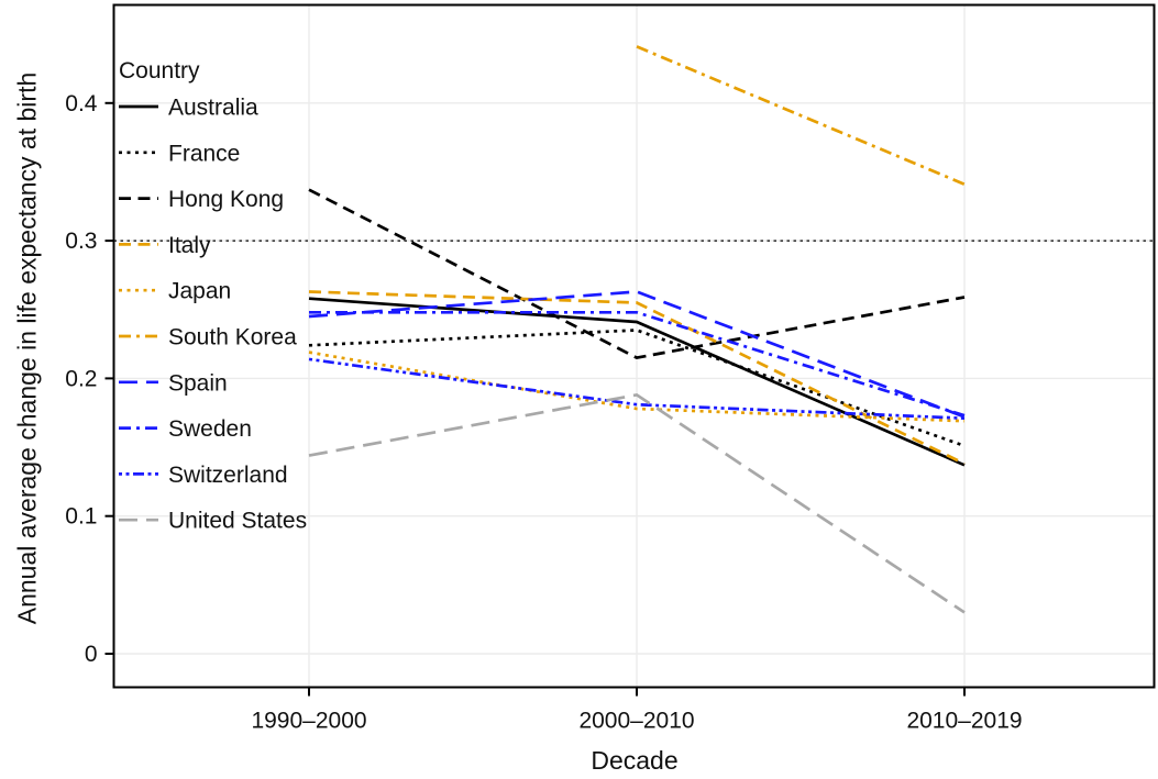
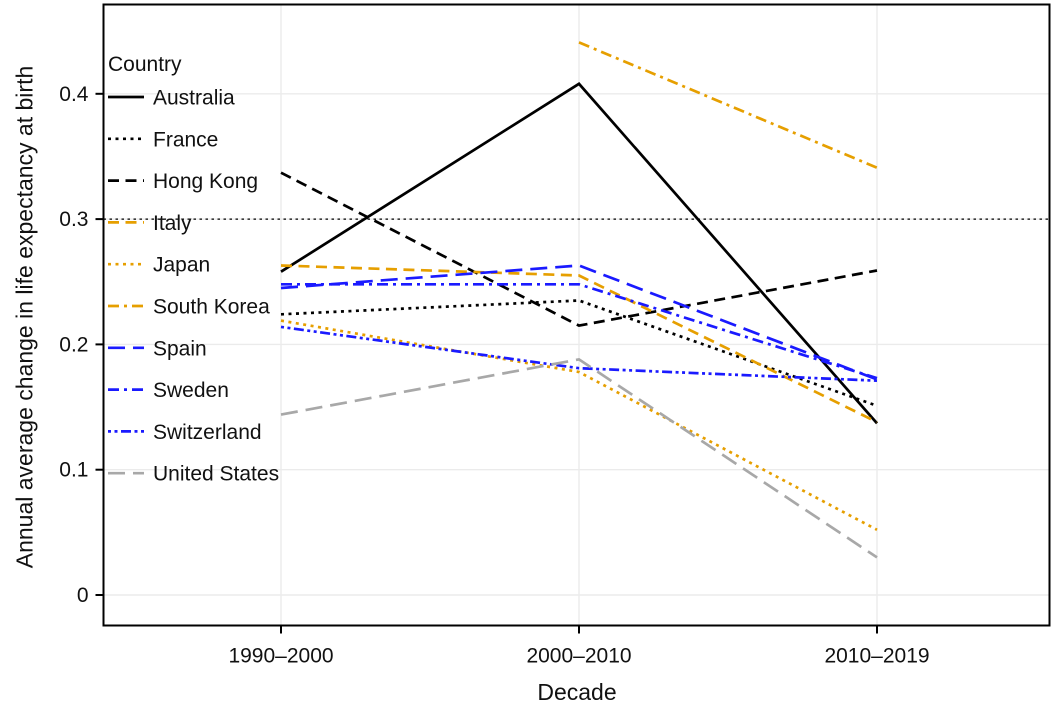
Australia/2000–2010: 0.241 -> 0.408
Japan/2010–2019: 0.169 -> 0.052
